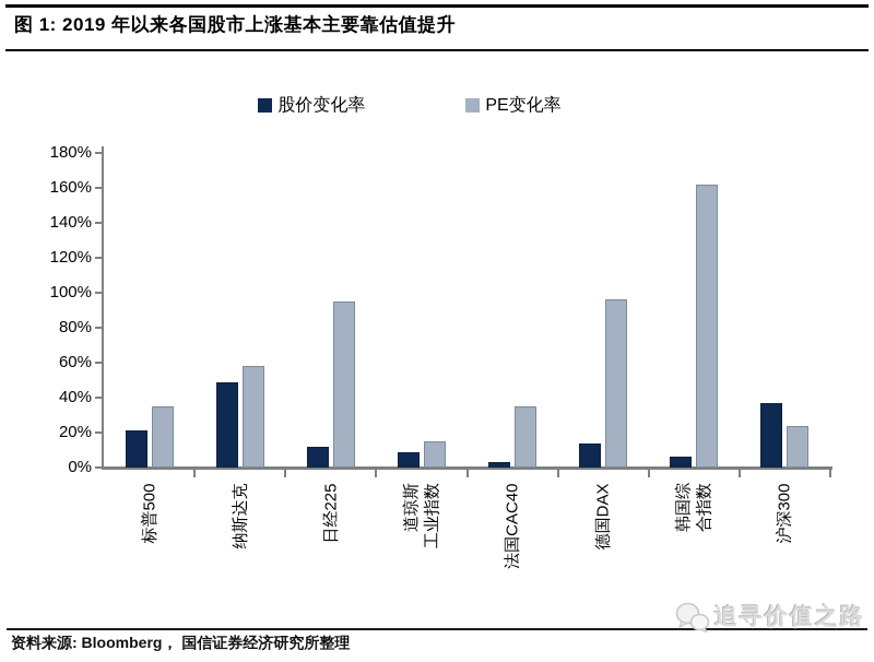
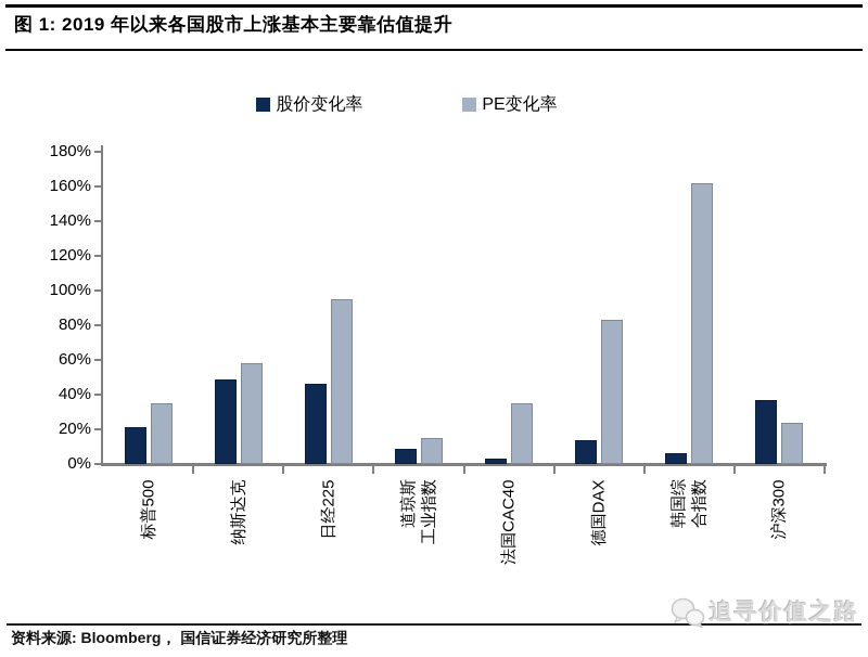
股价变化率/日经225: 12% -> 46%
PE变化率/德国DAX: 96% -> 83%
